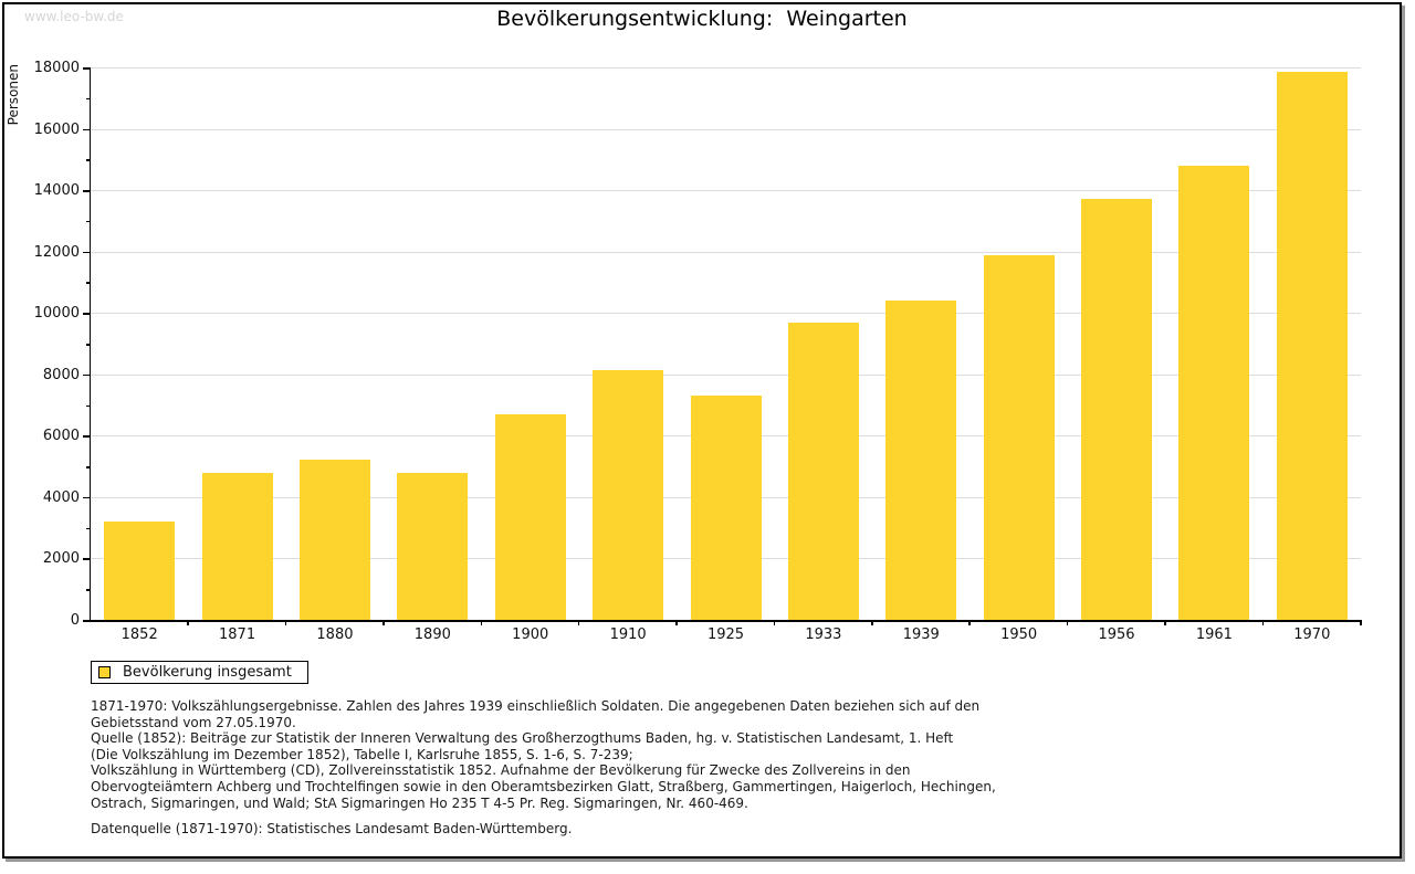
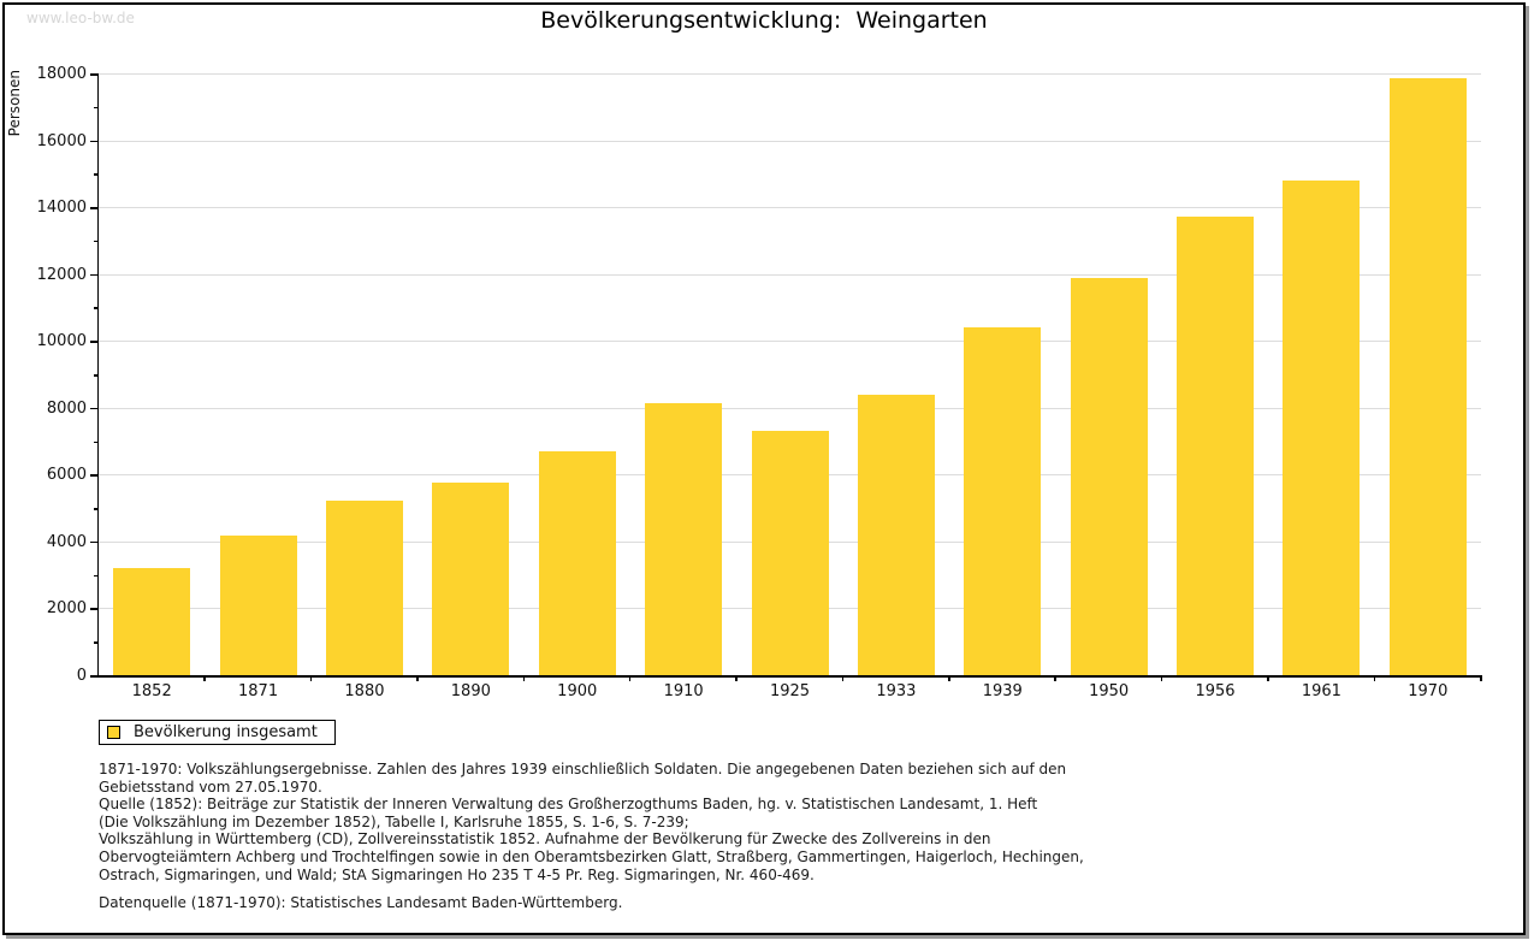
1871: 4800 -> 4200
1890: 4800 -> 5800
1933: 9700 -> 8400
